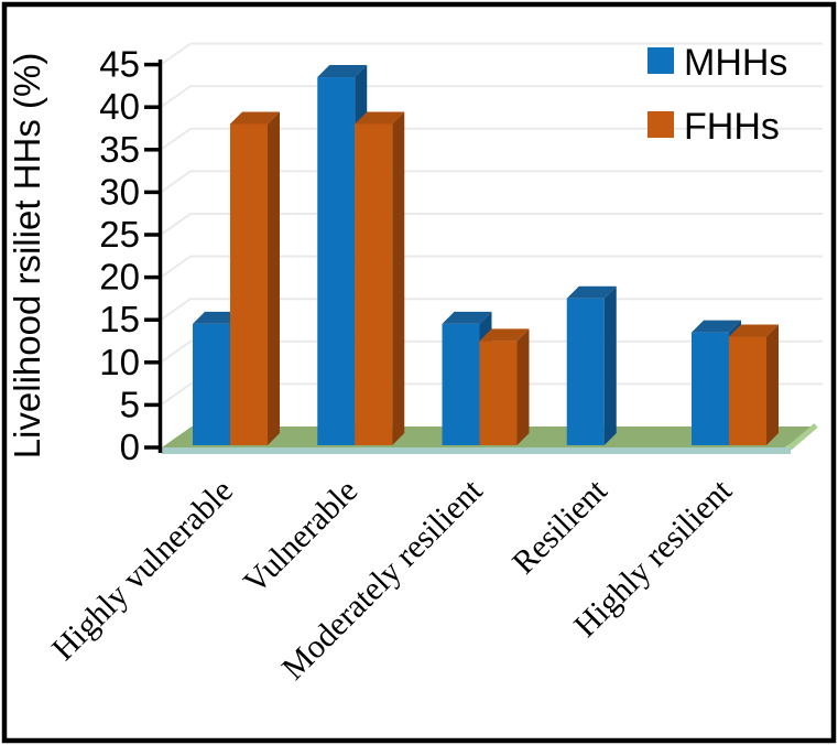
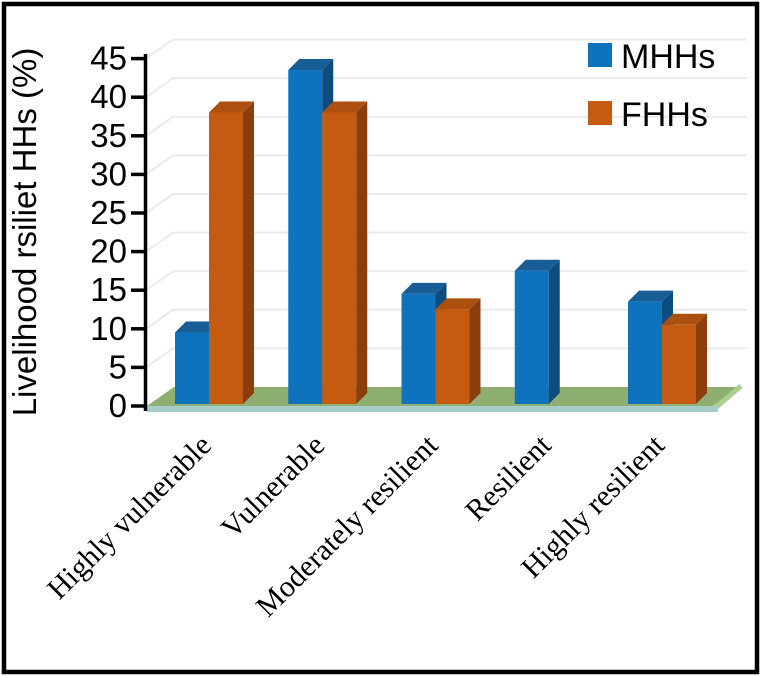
MHHs/Highly vulnerable: 14 -> 9
FHHs/Highly resilient: 12 -> 10
